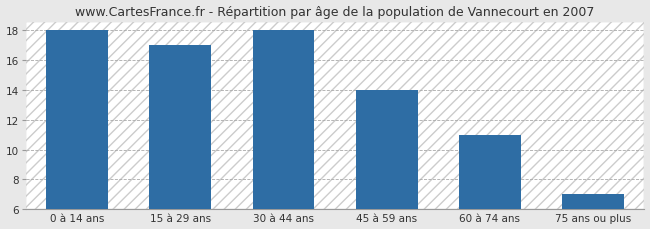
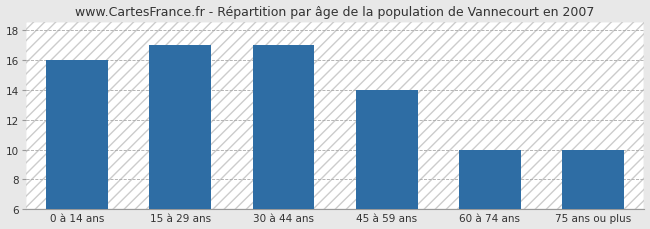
0 à 14 ans: 18 -> 16
30 à 44 ans: 18 -> 17
60 à 74 ans: 11 -> 10
75 ans ou plus: 7 -> 10
